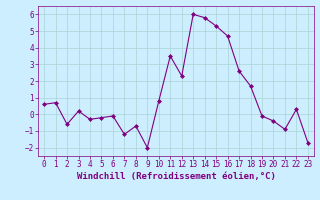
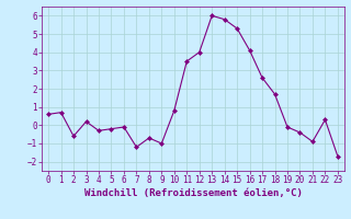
9: -2.0 -> -1.0
12: 2.3 -> 4.0
16: 4.7 -> 4.1
